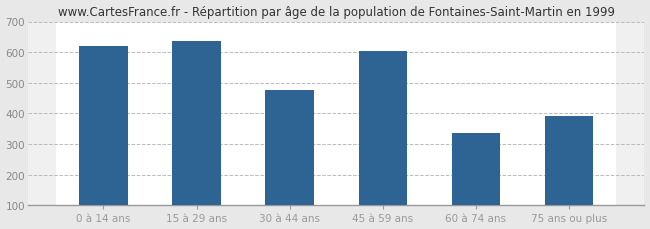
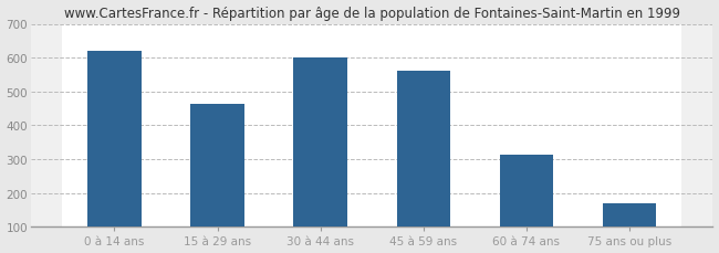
15 à 29 ans: 635 -> 462
30 à 44 ans: 475 -> 601
45 à 59 ans: 605 -> 562
60 à 74 ans: 335 -> 312
75 ans ou plus: 390 -> 168
